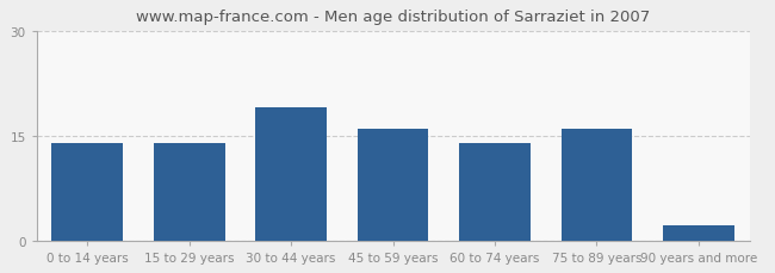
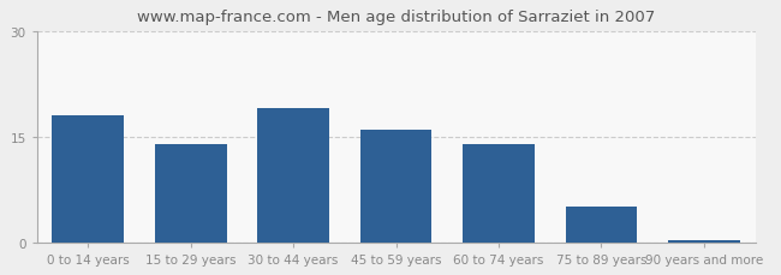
0 to 14 years: 14.0 -> 18.0
75 to 89 years: 16.0 -> 5.0
90 years and more: 2.2 -> 0.3
